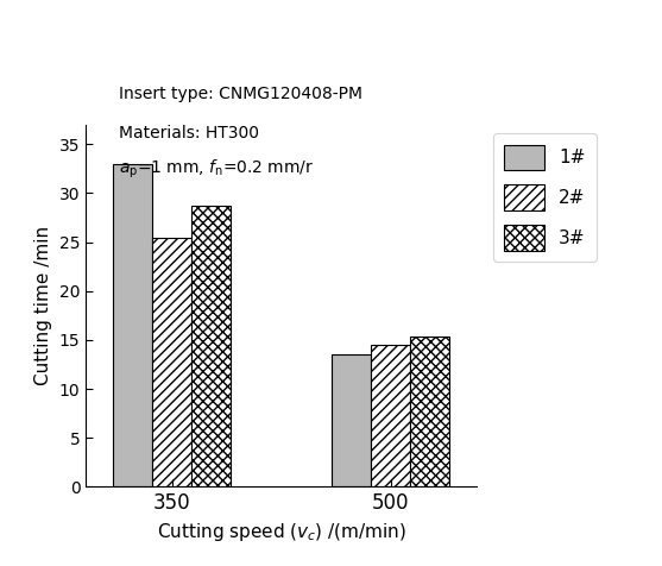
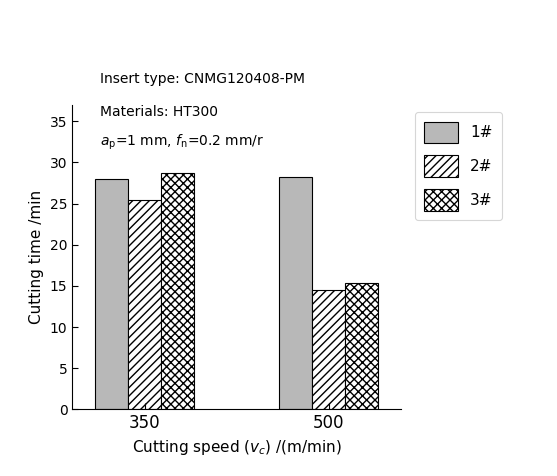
1#/350: 33.0 -> 28.0
1#/500: 13.5 -> 28.2
